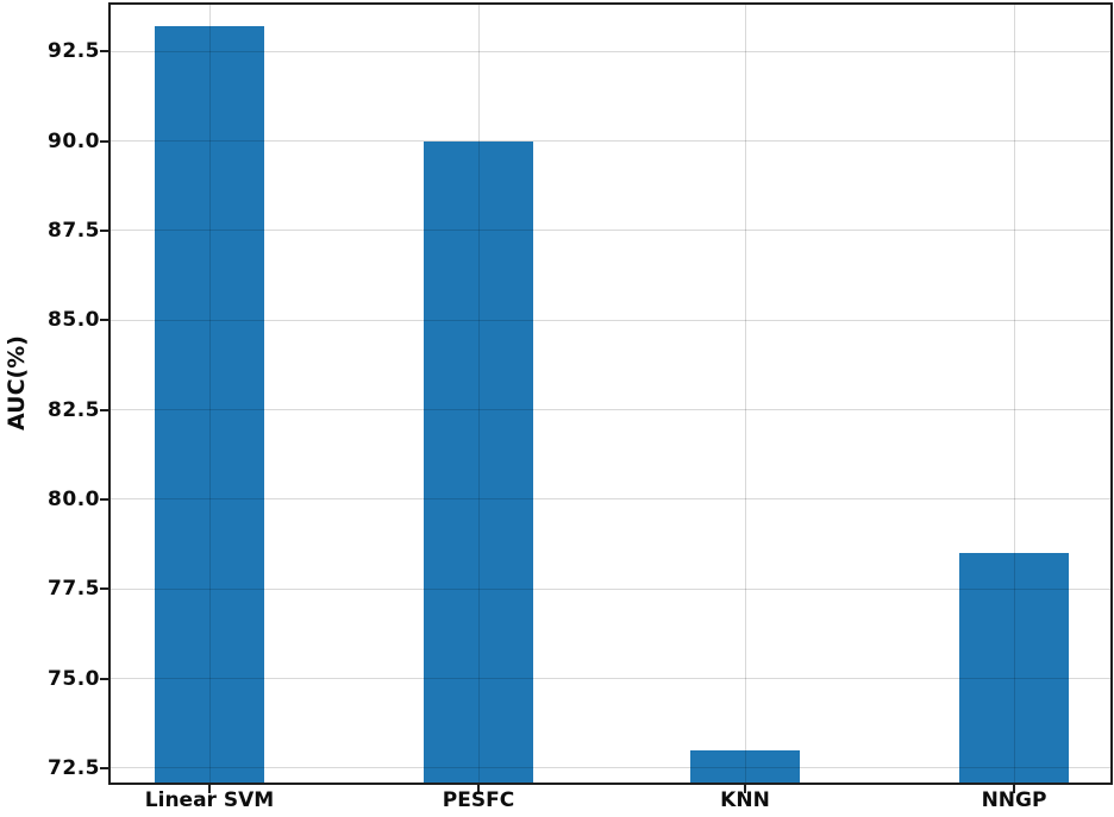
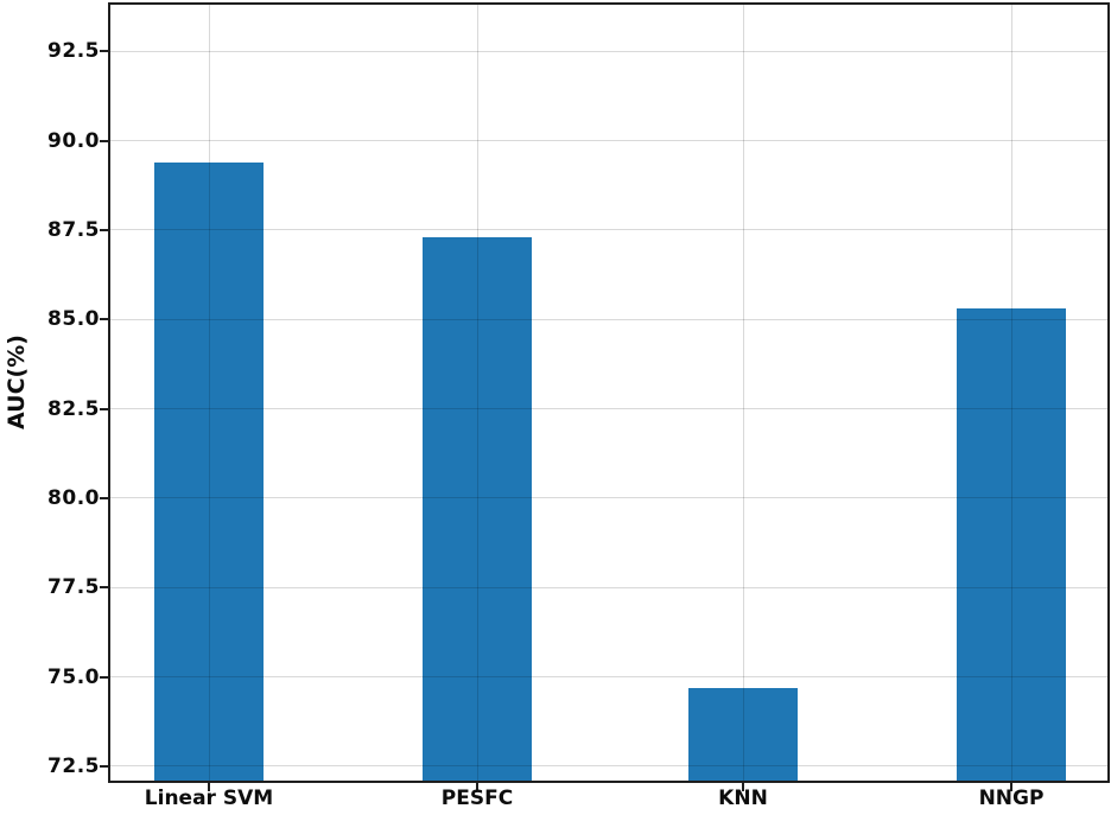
Linear SVM: 93.2 -> 89.4
PESFC: 90.0 -> 87.3
KNN: 73.0 -> 74.7
NNGP: 78.5 -> 85.3
